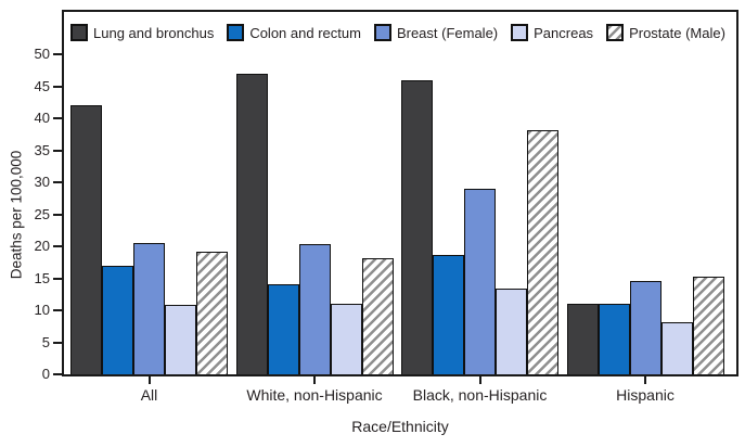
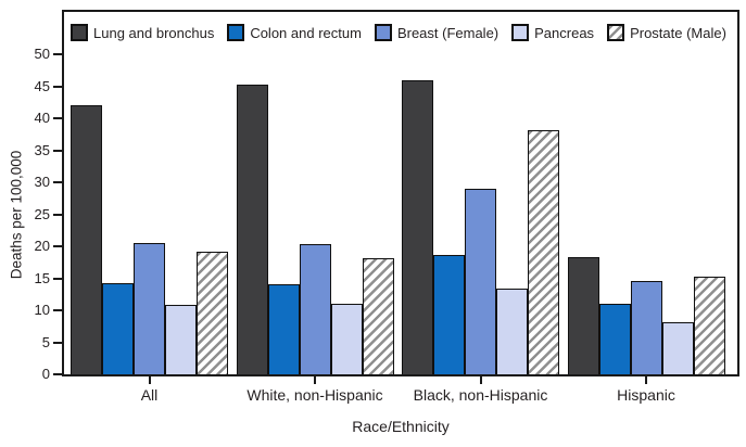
Colon and rectum/All: 17 -> 14
Lung and bronchus/White, non-Hispanic: 47 -> 45
Lung and bronchus/Hispanic: 11 -> 18
